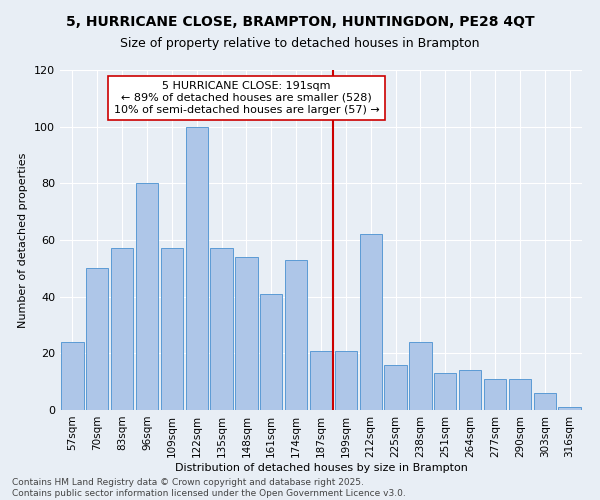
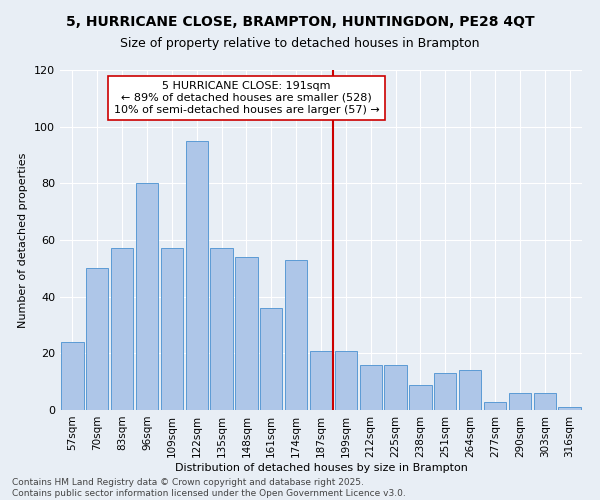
122sqm: 100 -> 95
161sqm: 41 -> 36
212sqm: 62 -> 16
238sqm: 24 -> 9
277sqm: 11 -> 3
290sqm: 11 -> 6
